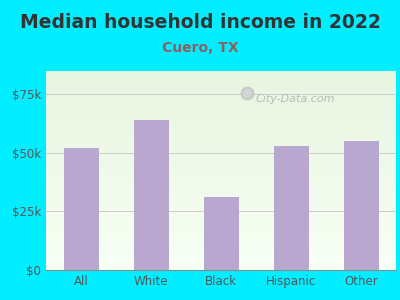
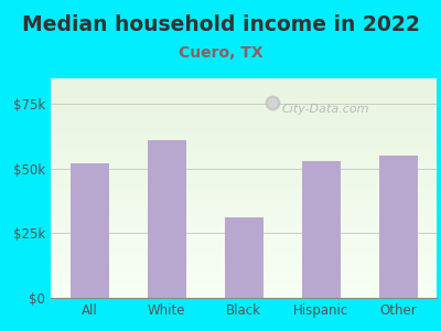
White: $64k -> $61k
